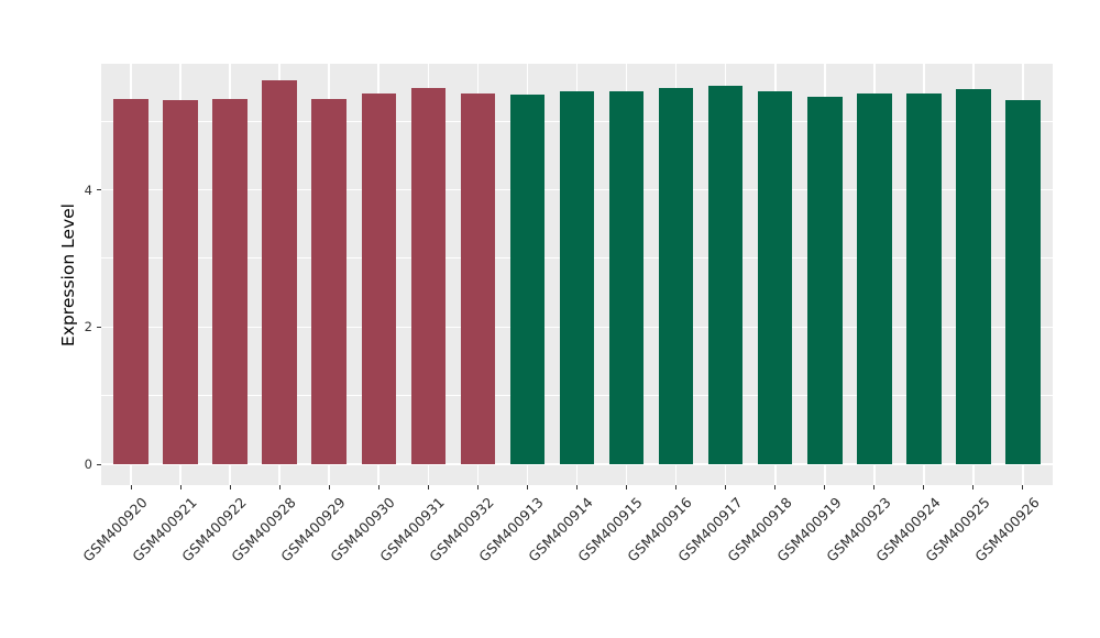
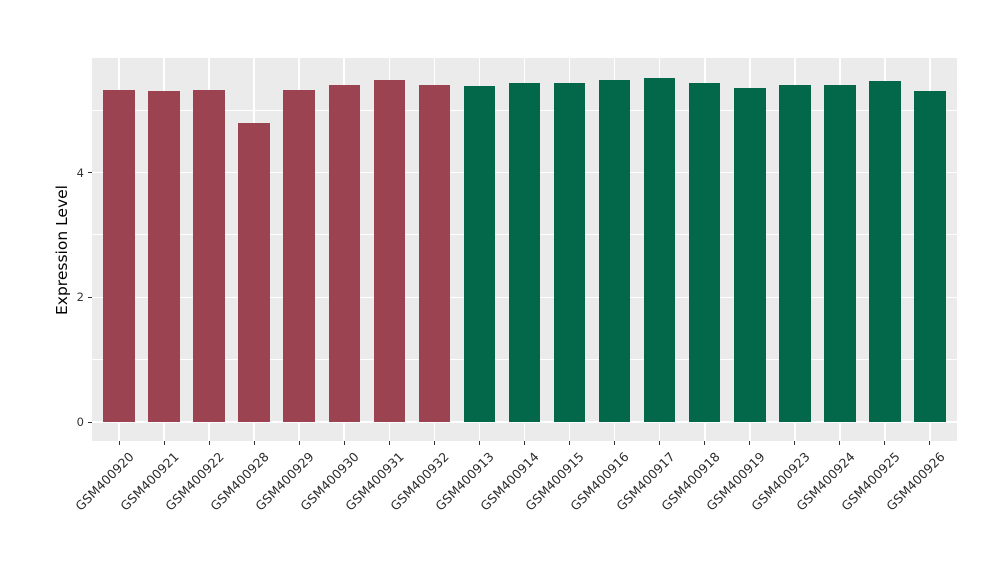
GSM400928: 5.6 -> 4.8
